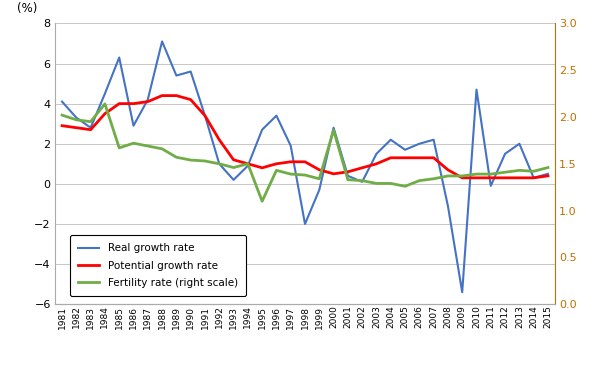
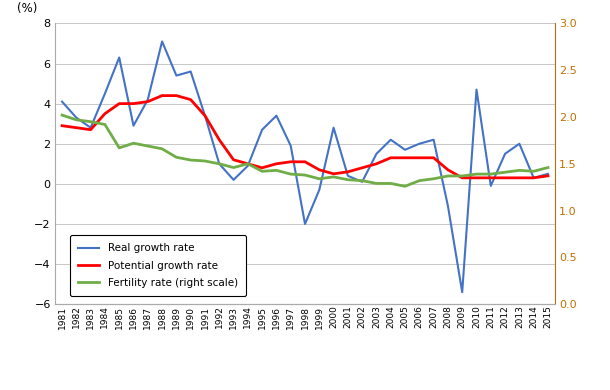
Fertility rate (right scale)/1984: 2.14 -> 1.92
Fertility rate (right scale)/1995: 1.10 -> 1.42
Fertility rate (right scale)/2000: 1.86 -> 1.36
